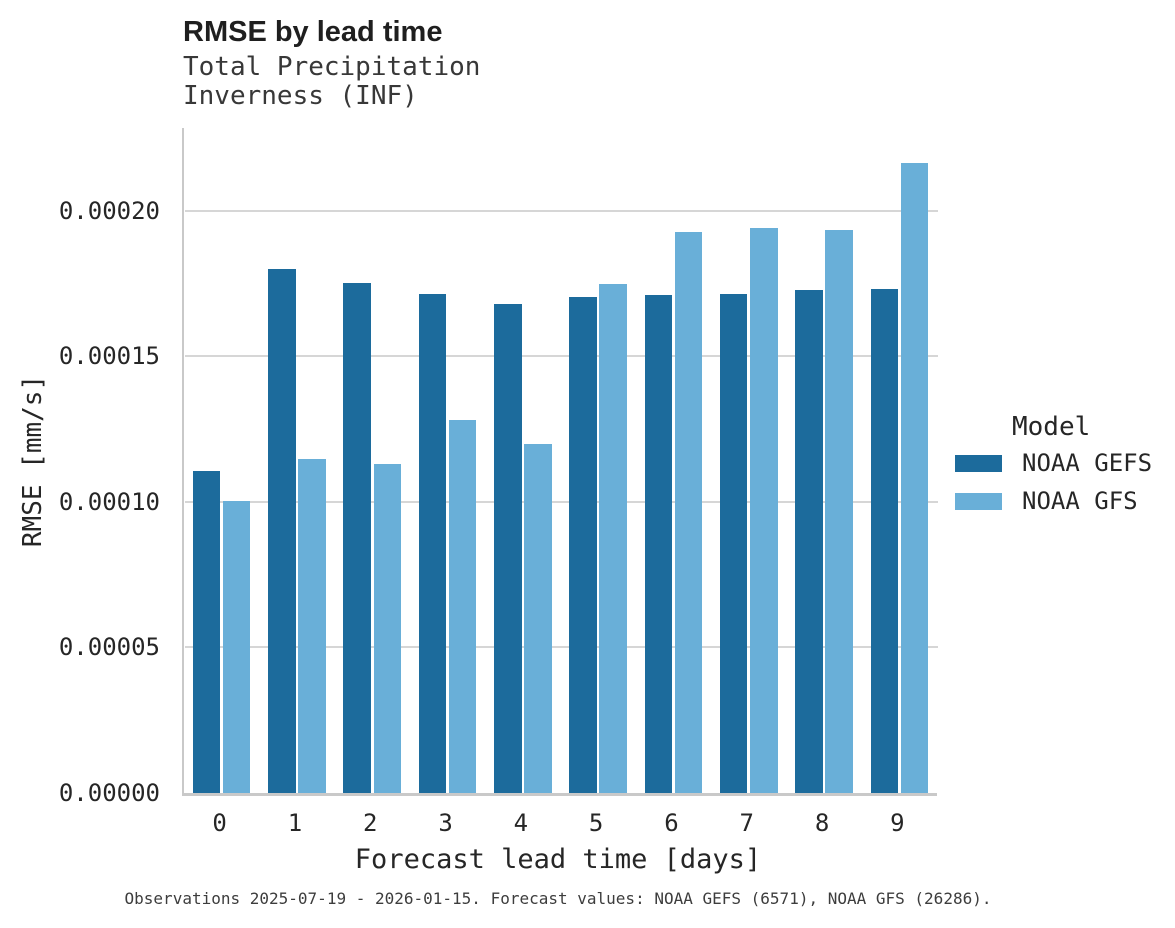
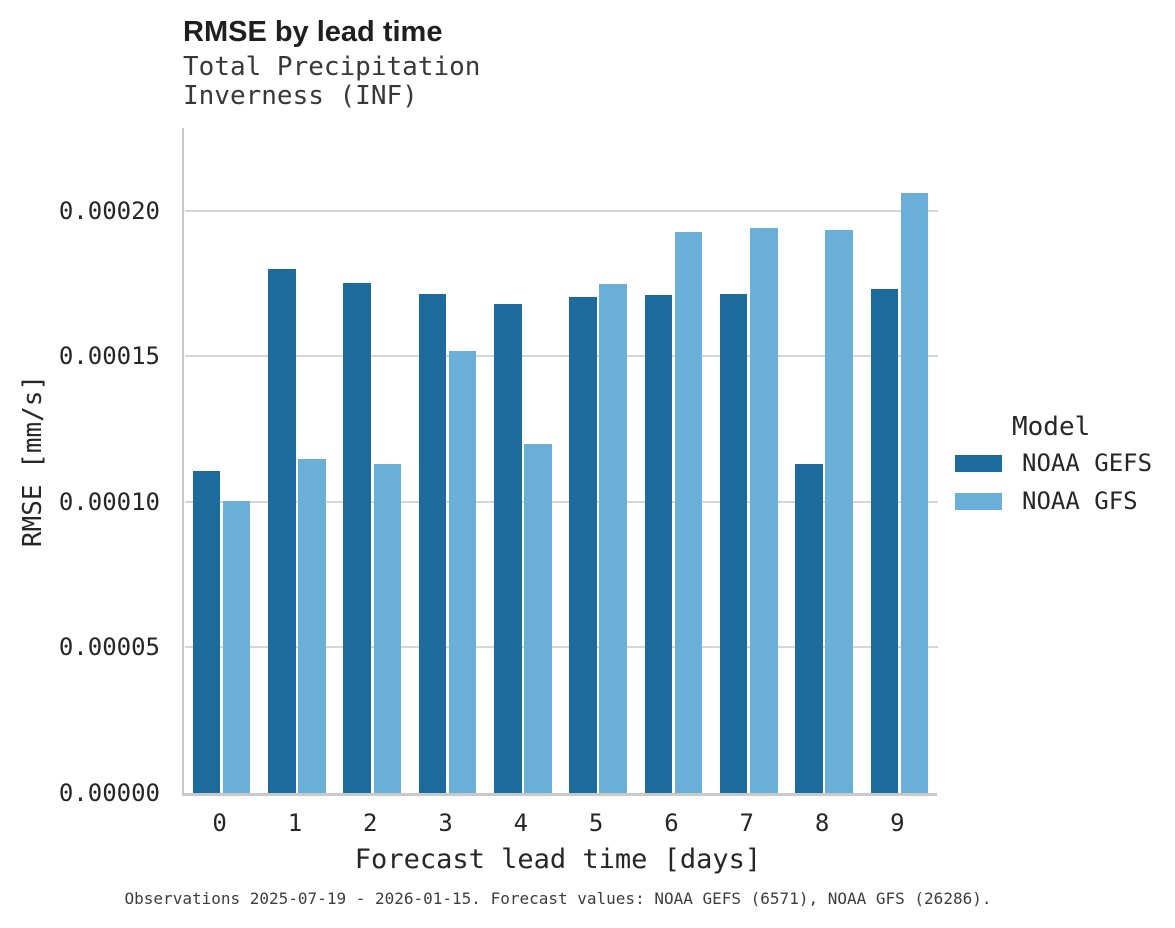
NOAA GFS/3: 0.000128 -> 0.000152
NOAA GEFS/8: 0.000173 -> 0.000113
NOAA GFS/9: 0.000217 -> 0.000206
